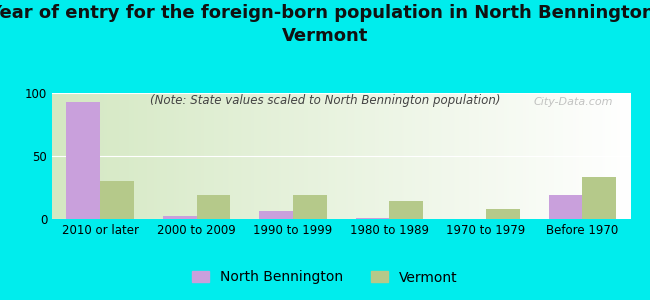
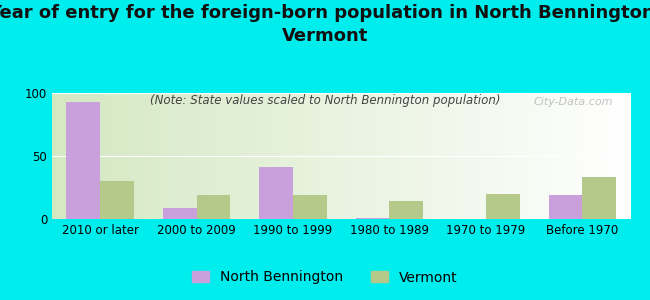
North Bennington/2000 to 2009: 2 -> 9
North Bennington/1990 to 1999: 6 -> 41
Vermont/1970 to 1979: 8 -> 20
